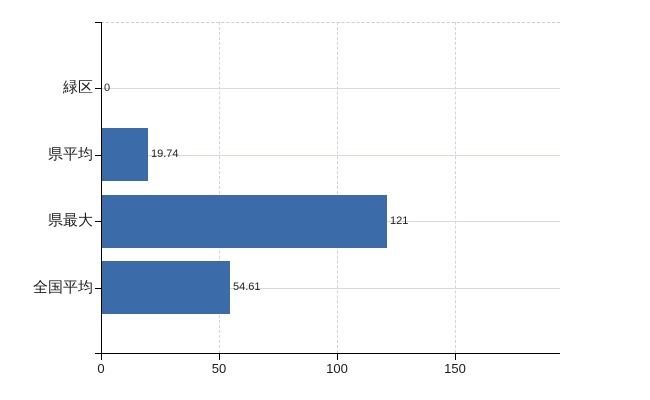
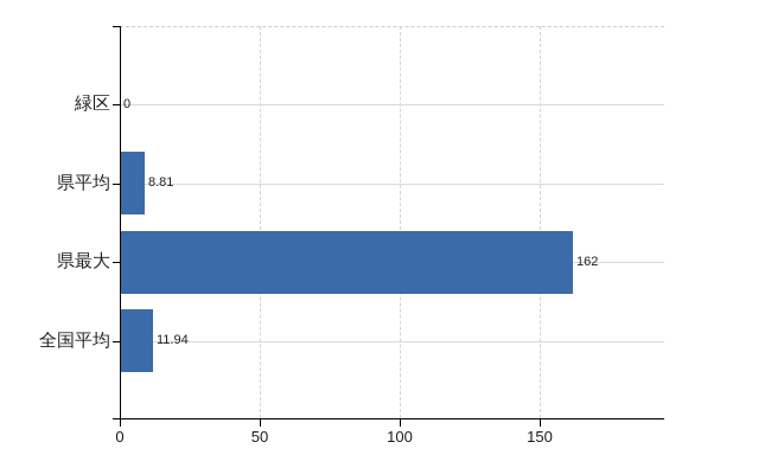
県平均: 19.74 -> 8.81
県最大: 121 -> 162
全国平均: 54.61 -> 11.94
